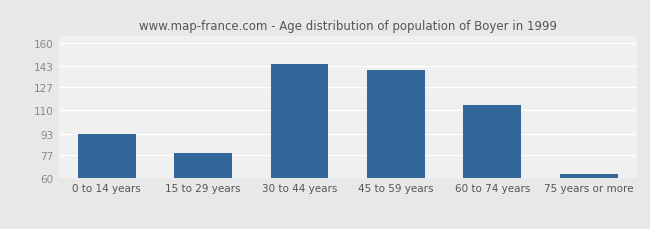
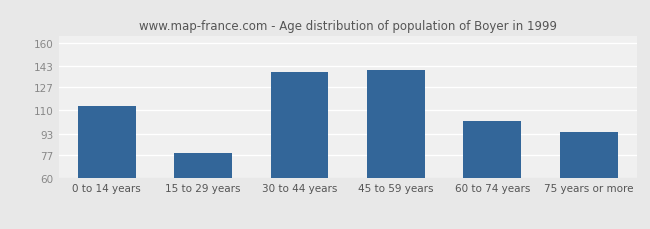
0 to 14 years: 93 -> 113
30 to 44 years: 144 -> 138
60 to 74 years: 114 -> 102
75 years or more: 63 -> 94
